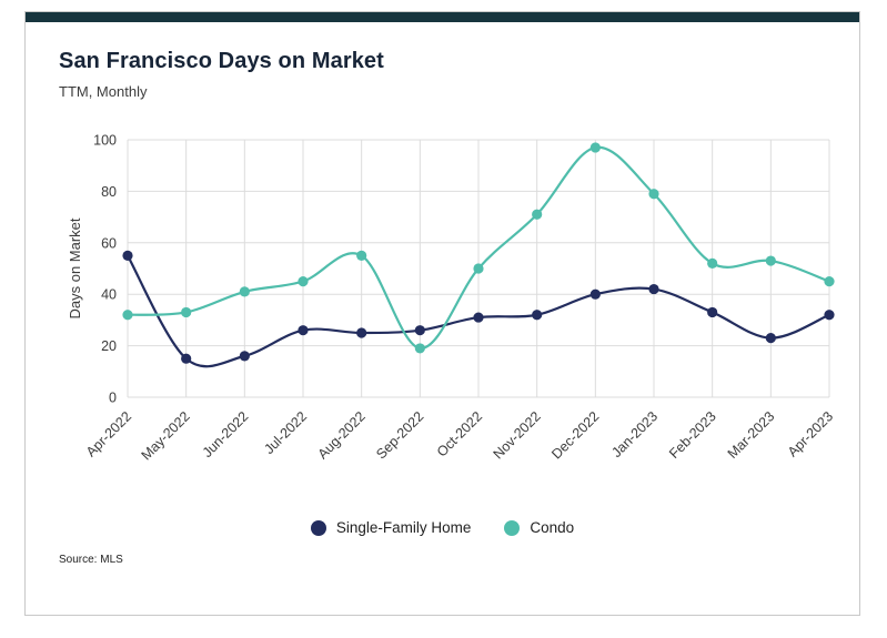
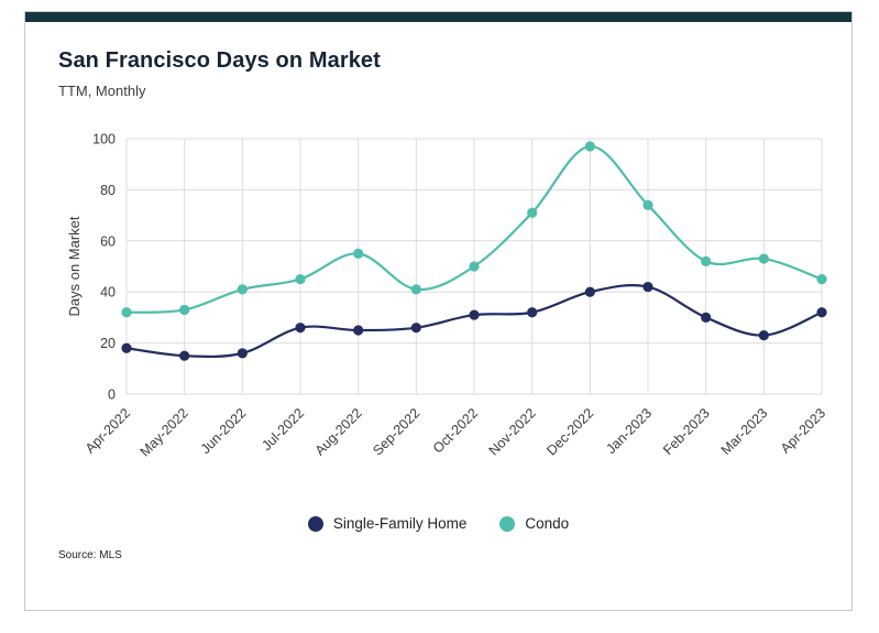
Single-Family Home/Apr-2022: 55 -> 18
Condo/Sep-2022: 19 -> 41
Condo/Jan-2023: 79 -> 74
Single-Family Home/Feb-2023: 33 -> 30
